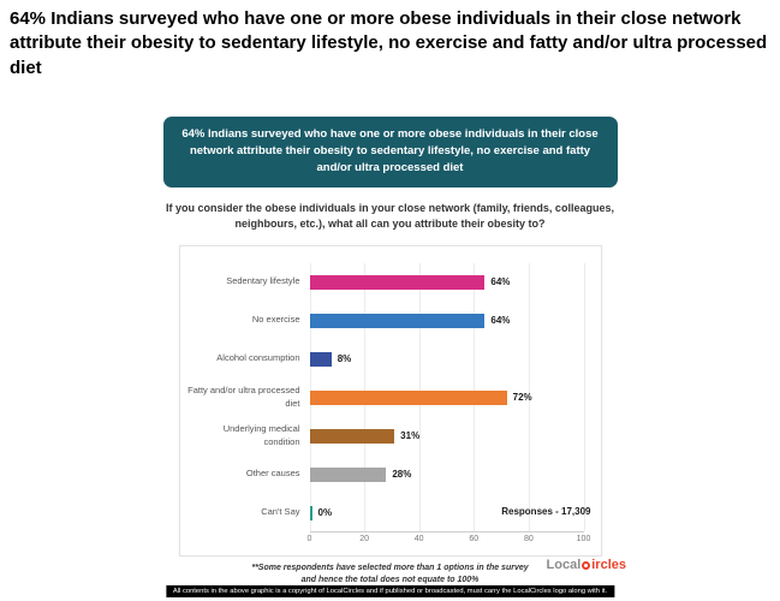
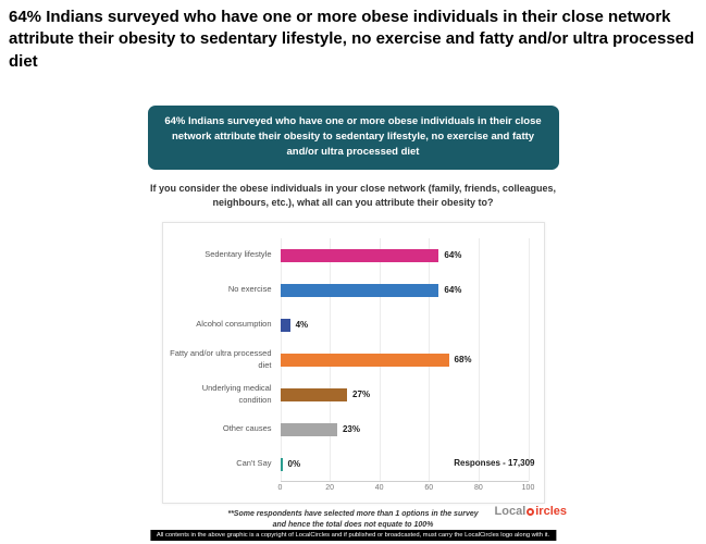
Alcohol consumption: 8% -> 4%
Fatty and/or ultra processed diet: 72% -> 68%
Underlying medical condition: 31% -> 27%
Other causes: 28% -> 23%
